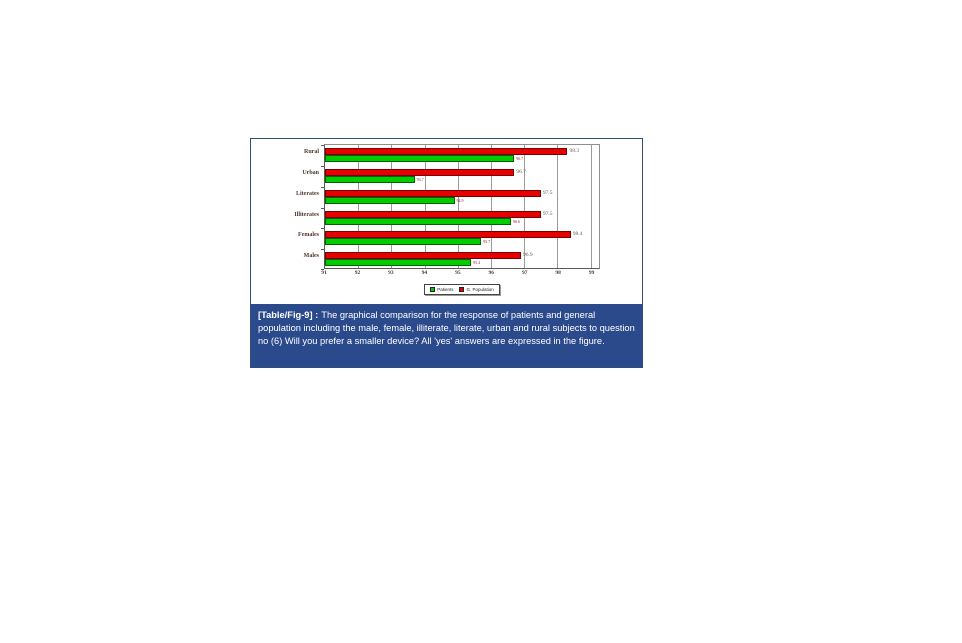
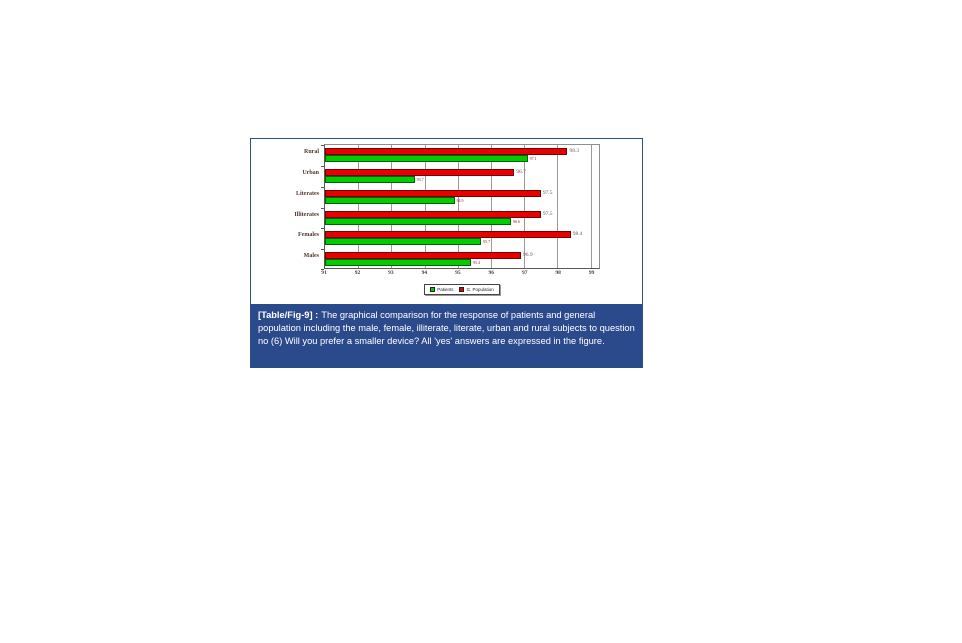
Patients/Rural: 96.7 -> 97.1
